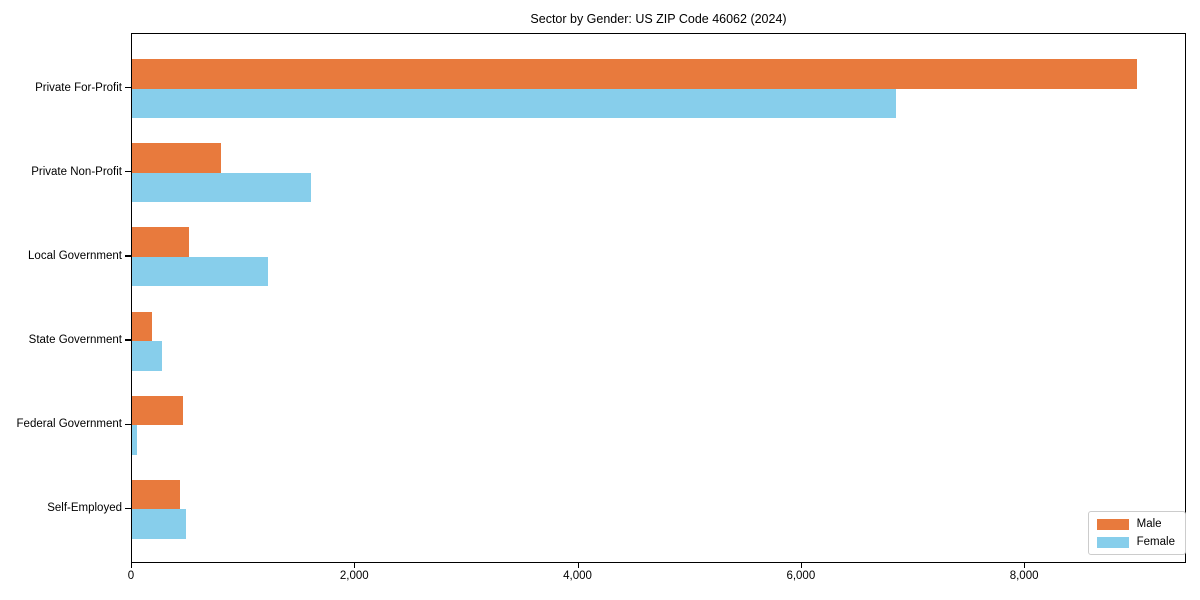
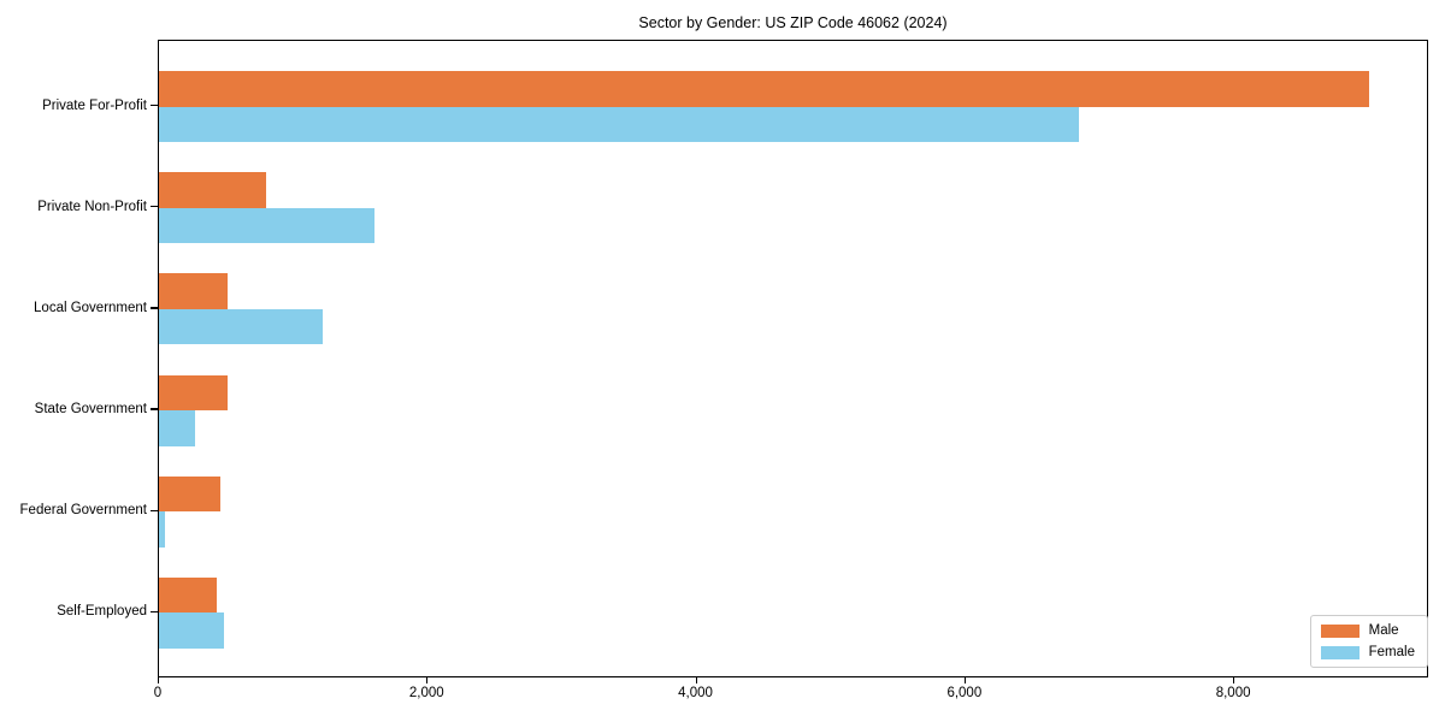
Male/State Government: 180 -> 510
